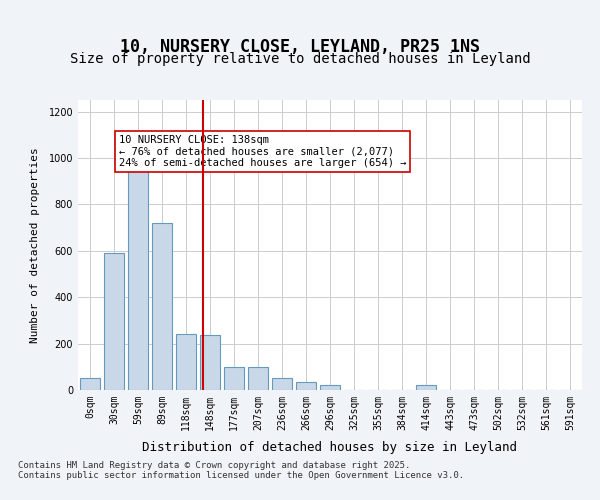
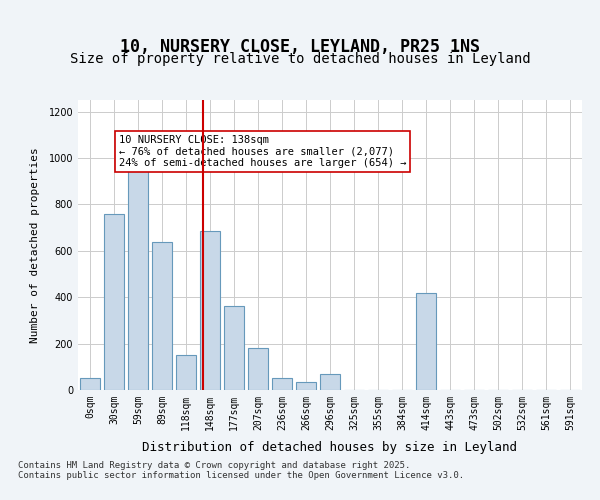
30sqm: 590 -> 760
89sqm: 720 -> 640
118sqm: 240 -> 150
148sqm: 235 -> 685
177sqm: 100 -> 360
207sqm: 100 -> 180
296sqm: 20 -> 70
414sqm: 20 -> 420
